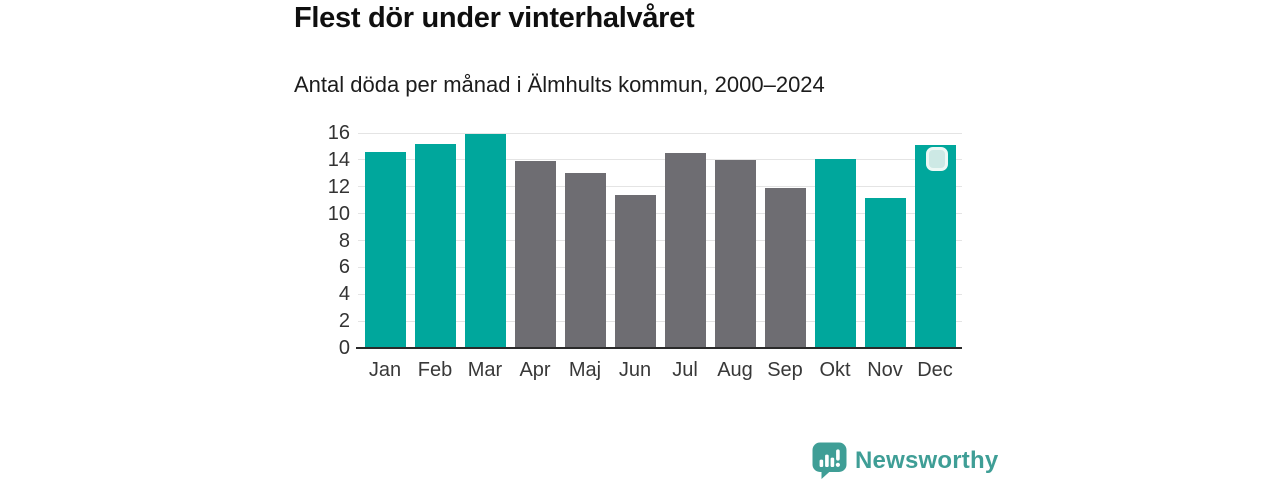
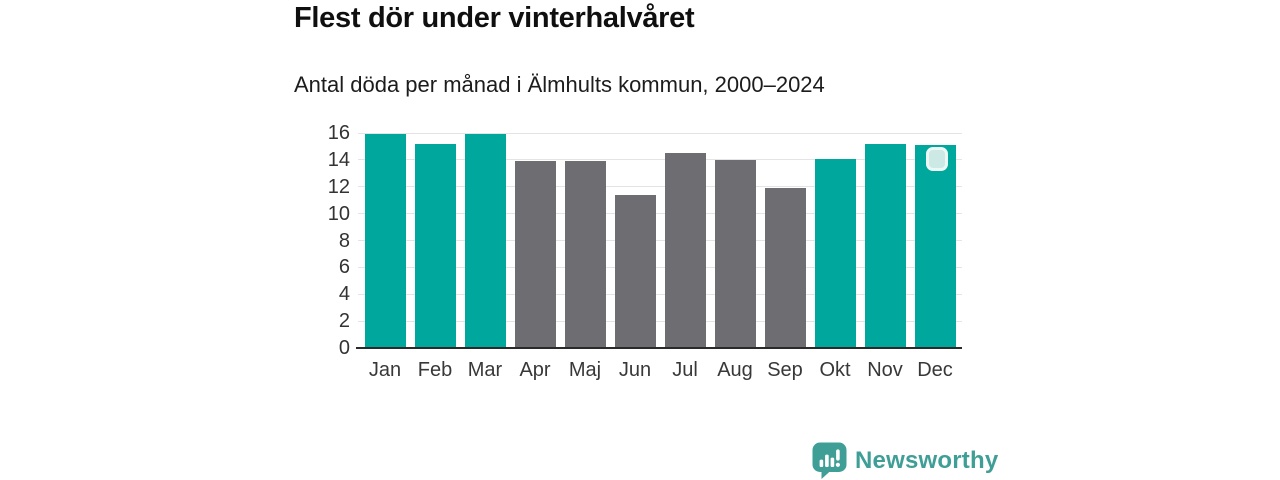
Jan: 14.6 -> 15.9
Maj: 13.0 -> 13.9
Nov: 11.2 -> 15.2
